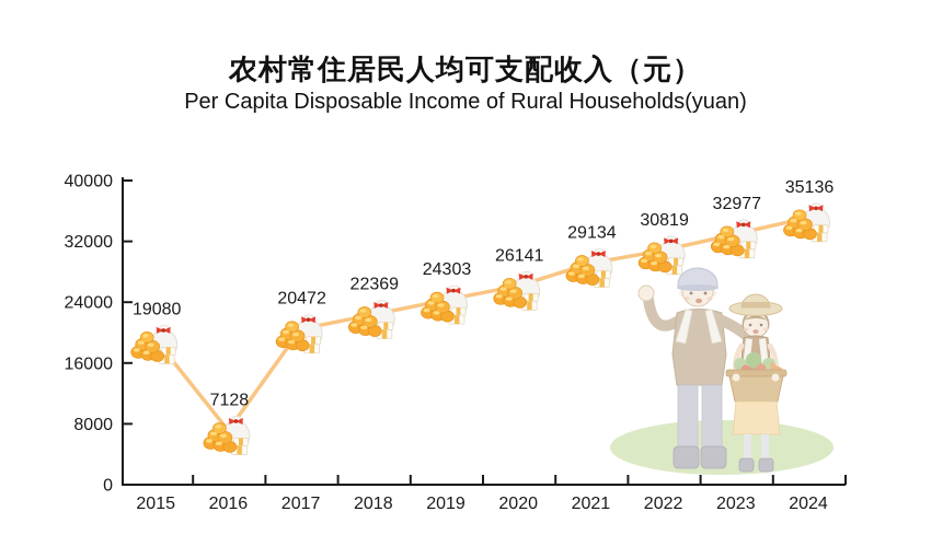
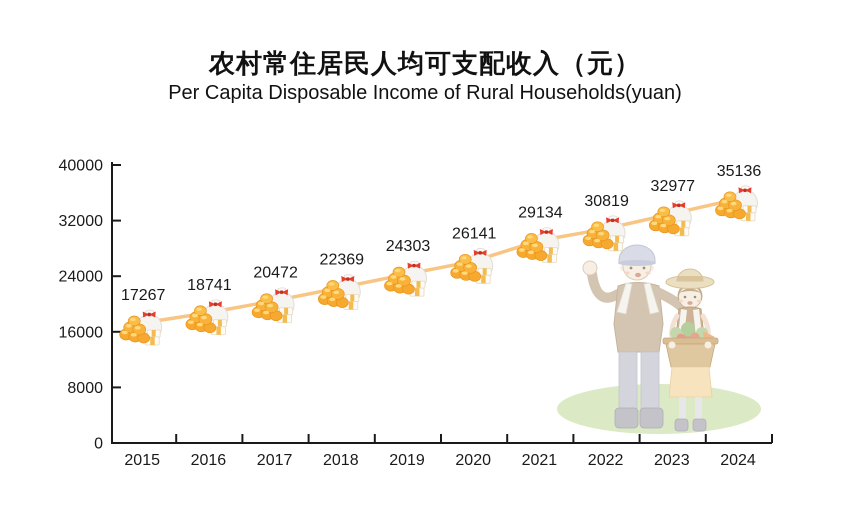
2015: 19080 -> 17267
2016: 7128 -> 18741
